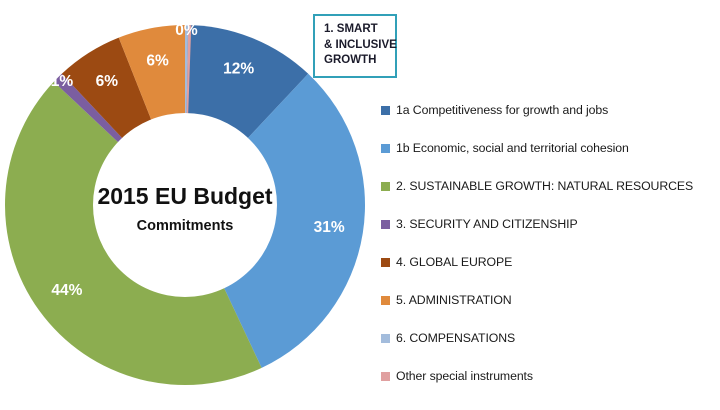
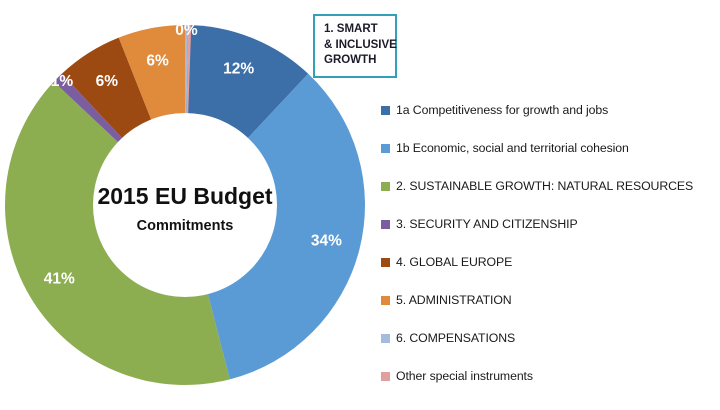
1b Economic, social and territorial cohesion: 31% -> 34%
2. SUSTAINABLE GROWTH: NATURAL RESOURCES: 44% -> 41%
